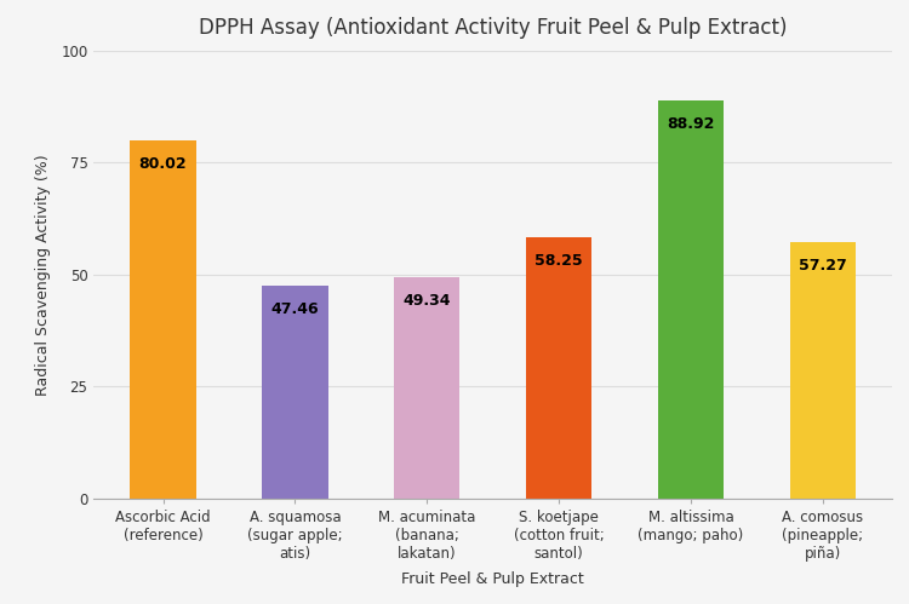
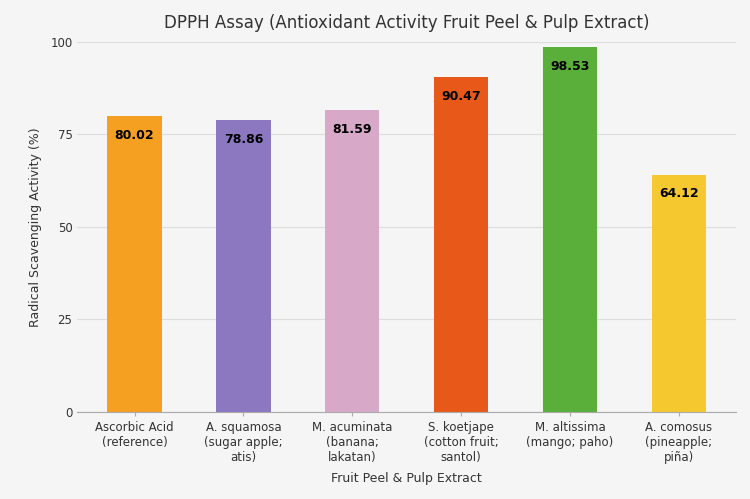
A. squamosa (sugar apple; atis): 47.46 -> 78.86
M. acuminata (banana; lakatan): 49.34 -> 81.59
S. koetjape (cotton fruit; santol): 58.25 -> 90.47
M. altissima (mango; paho): 88.92 -> 98.53
A. comosus (pineapple; piña): 57.27 -> 64.12
